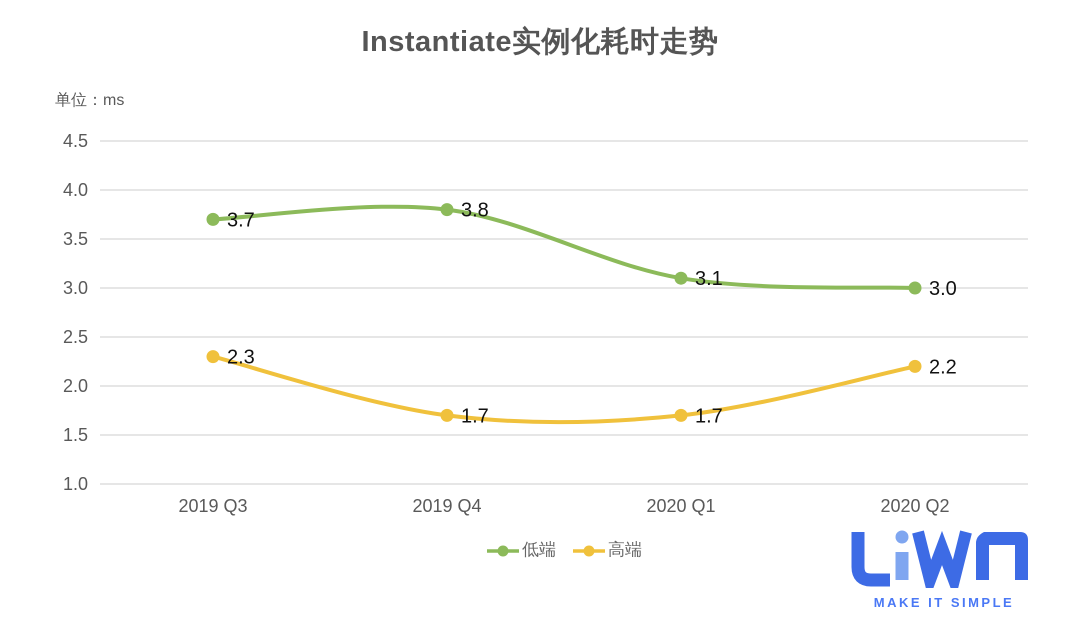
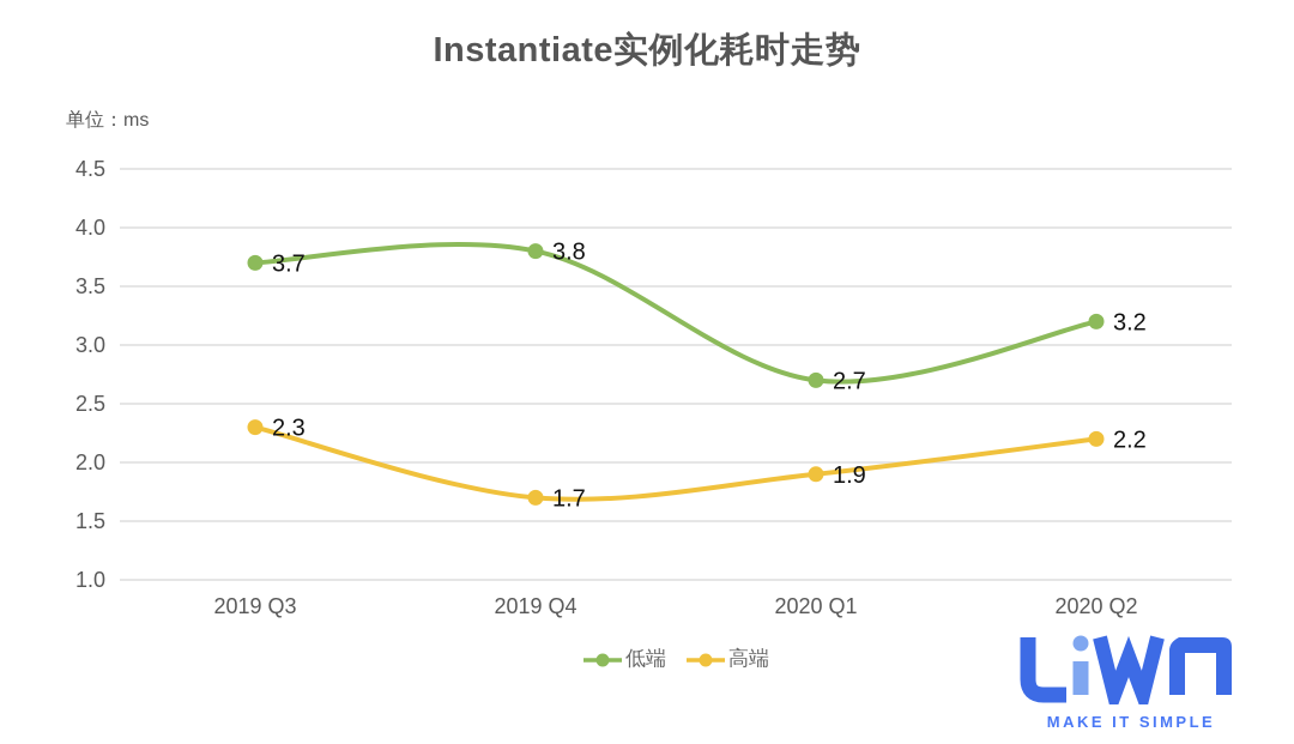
低端/2020 Q1: 3.1 -> 2.7
高端/2020 Q1: 1.7 -> 1.9
低端/2020 Q2: 3.0 -> 3.2
